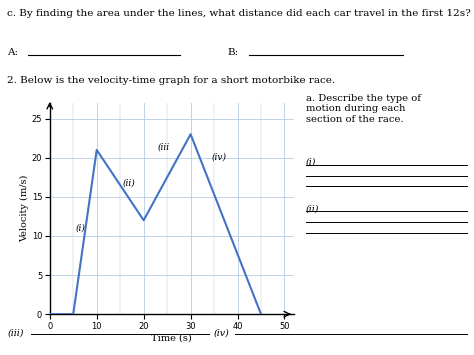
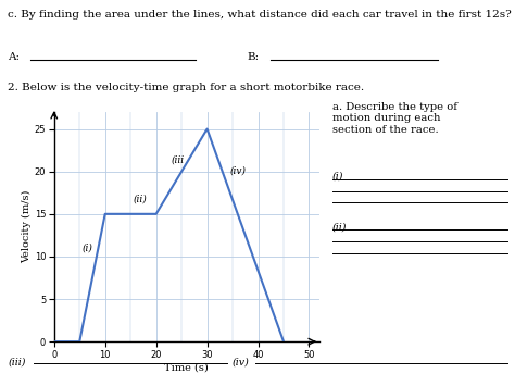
10: 21 -> 15
20: 12 -> 15
30: 23 -> 25
